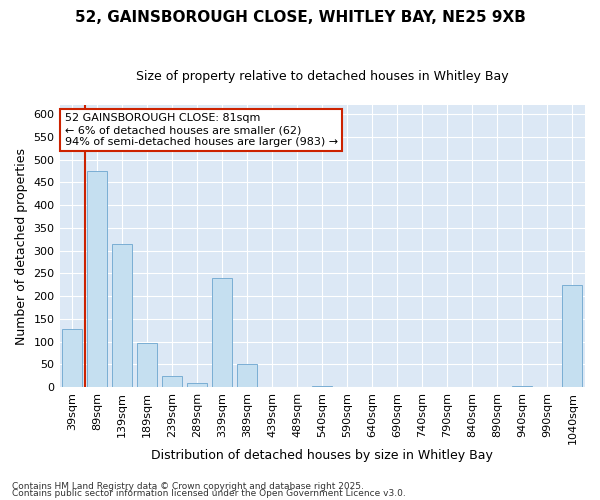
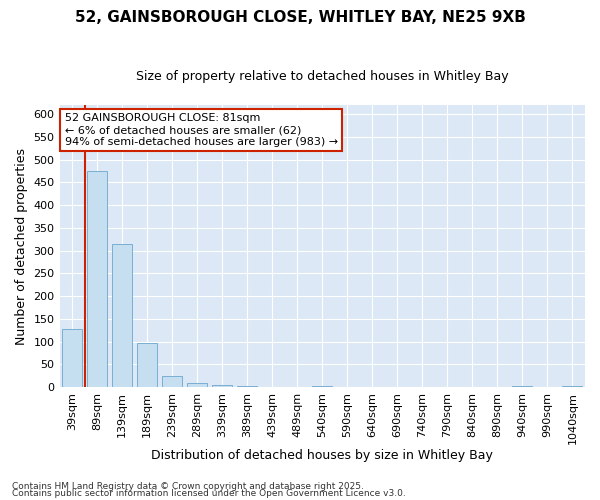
339sqm: 240 -> 4
389sqm: 50 -> 2
1040sqm: 225 -> 3
